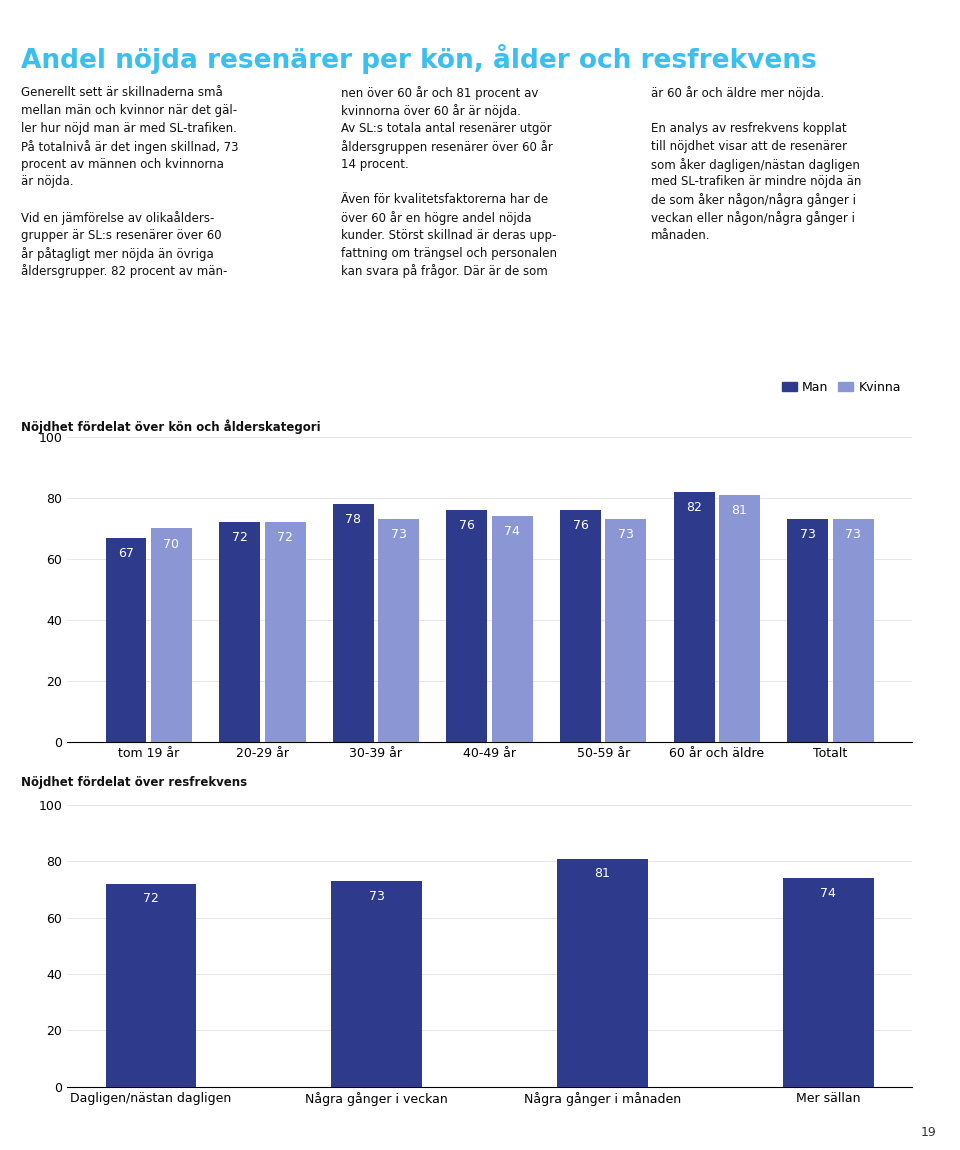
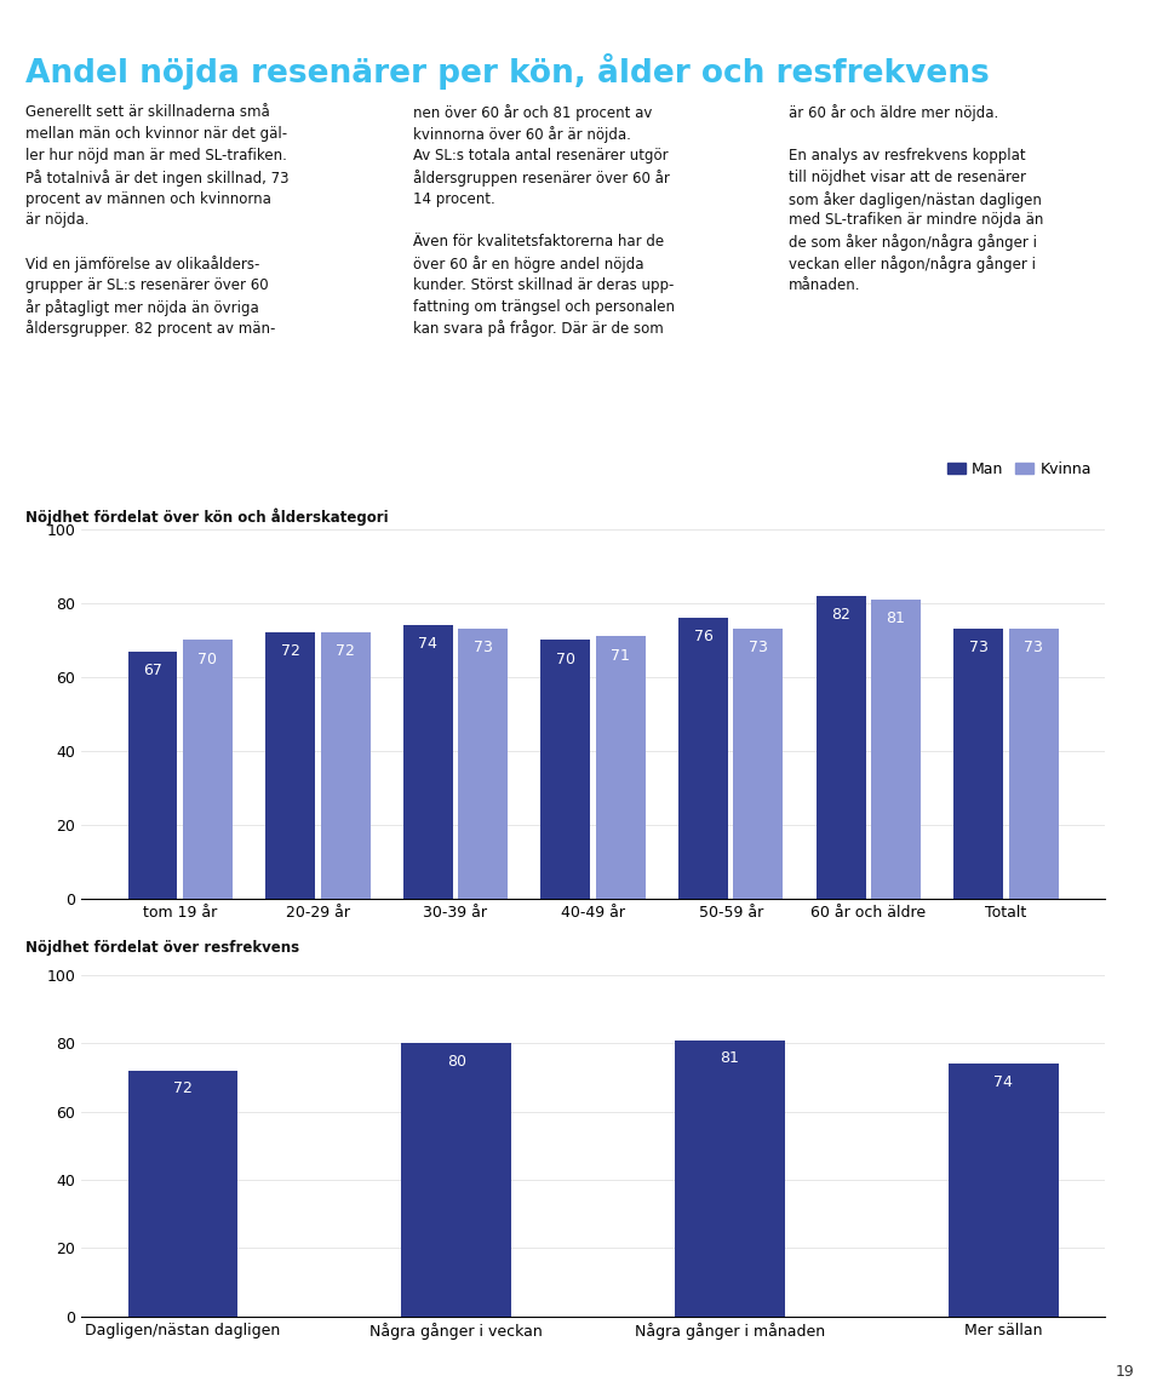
Man/30-39 år: 78 -> 74
Man/40-49 år: 76 -> 70
Kvinna/40-49 år: 74 -> 71
Några gånger i veckan: 73 -> 80
